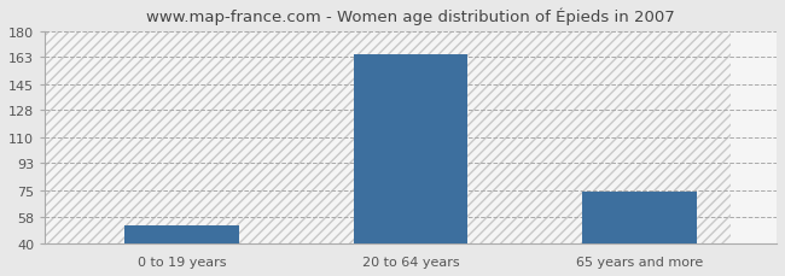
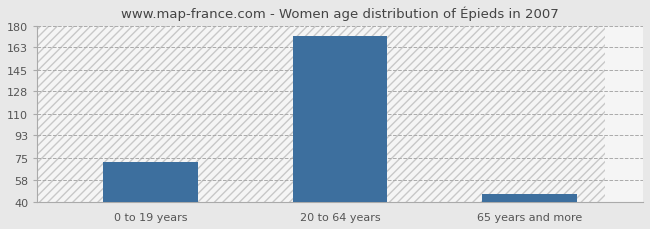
0 to 19 years: 52 -> 72
20 to 64 years: 165 -> 172
65 years and more: 74 -> 47
